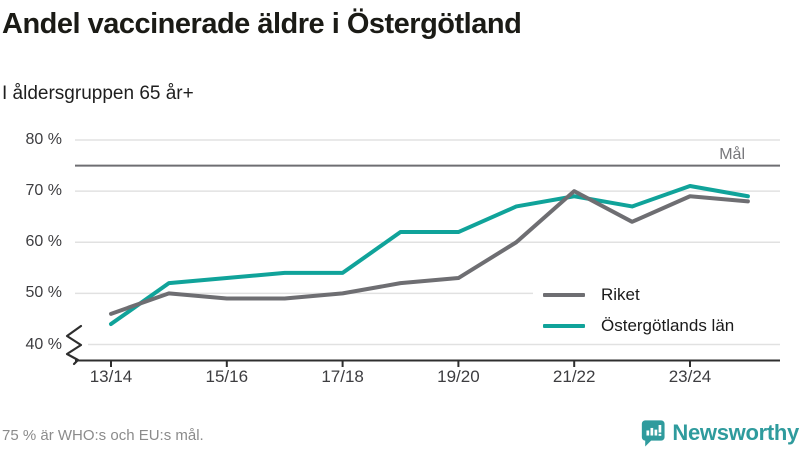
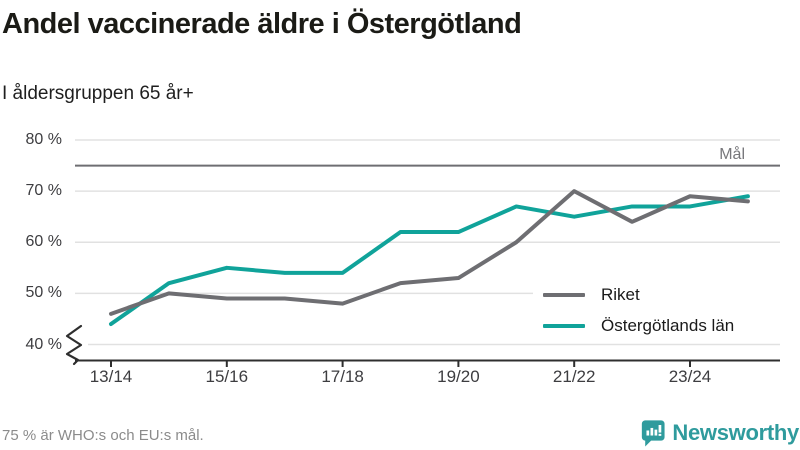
Östergötlands län/15/16: 53% -> 55%
Riket/17/18: 50% -> 48%
Östergötlands län/21/22: 69% -> 65%
Östergötlands län/23/24: 71% -> 67%
